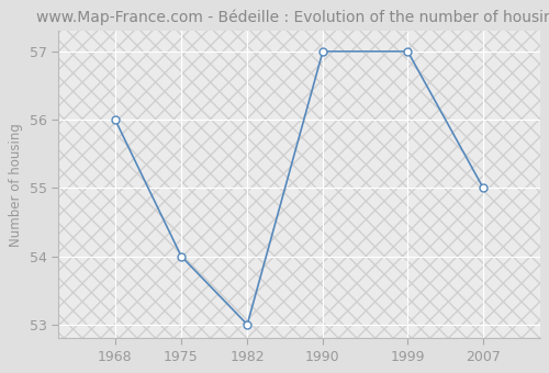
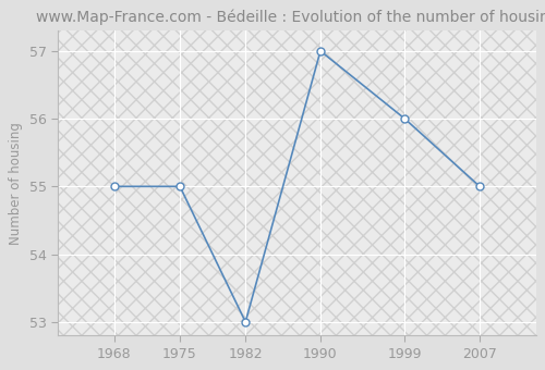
1968: 56 -> 55
1975: 54 -> 55
1999: 57 -> 56
